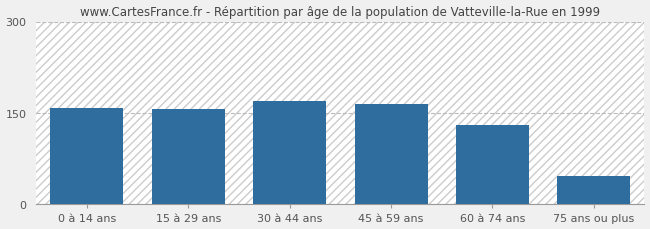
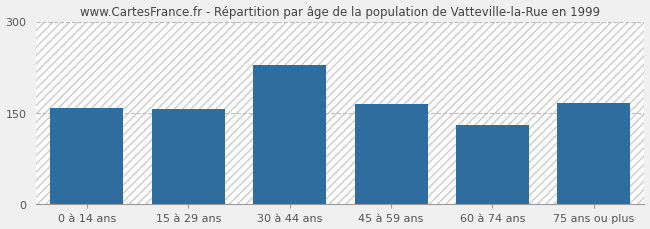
30 à 44 ans: 170 -> 228
75 ans ou plus: 47 -> 166
